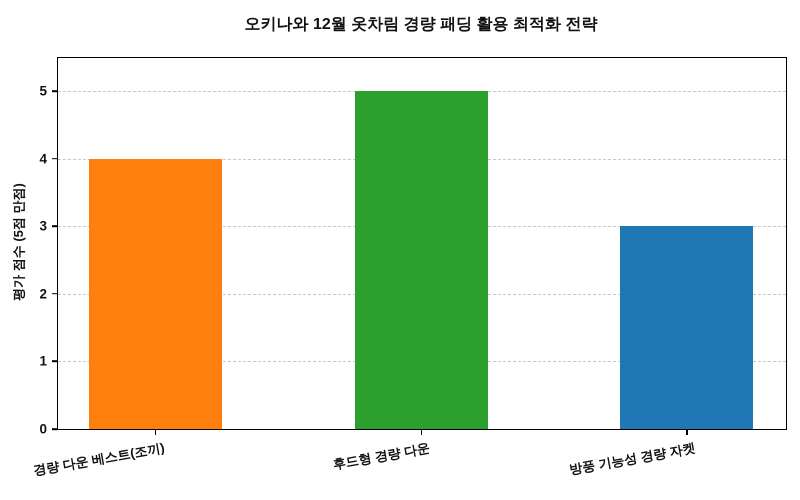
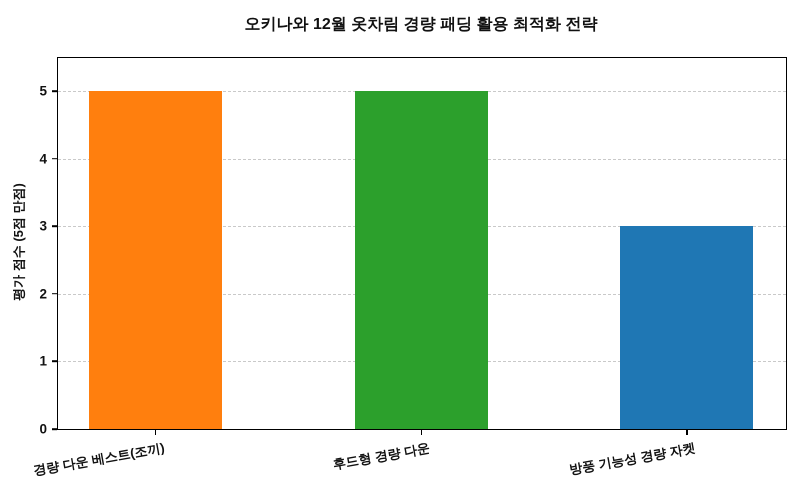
경량 다운 베스트(조끼): 4 -> 5
